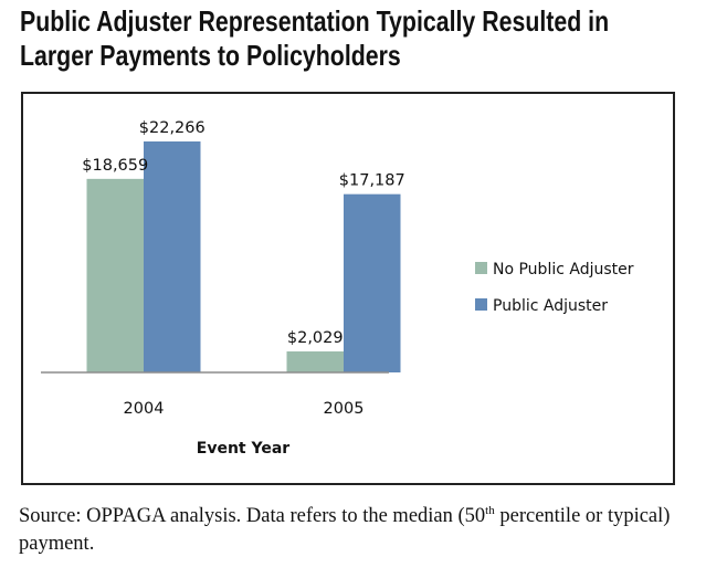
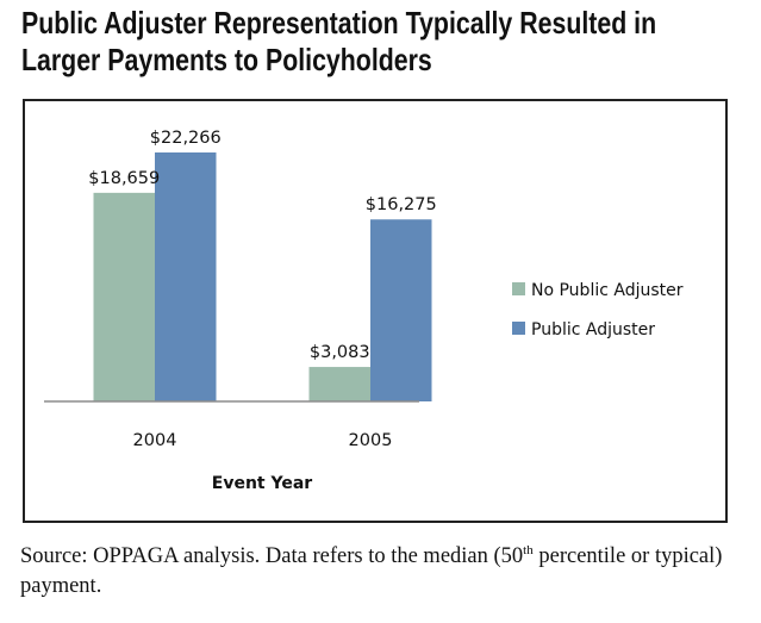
No Public Adjuster/2005: $2,029 -> $3,083
Public Adjuster/2005: $17,187 -> $16,275
